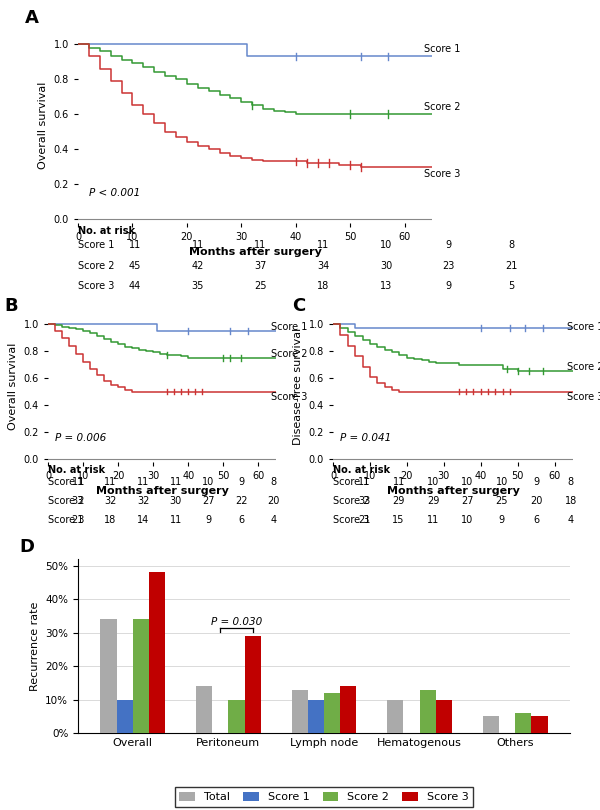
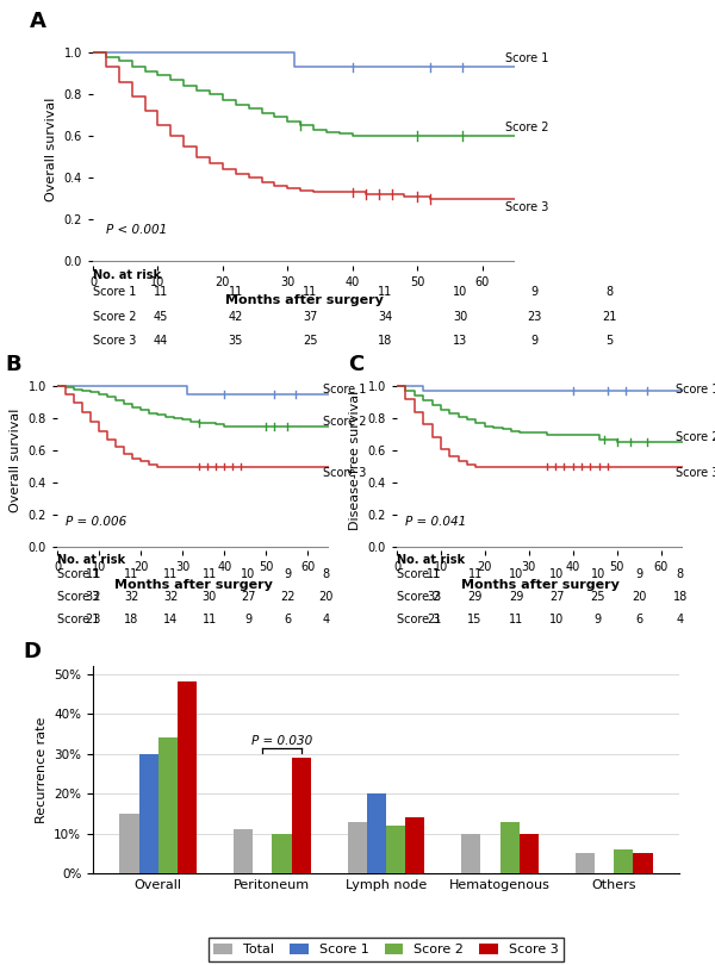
Total/Overall: 34% -> 15%
Score 1/Overall: 10% -> 30%
Total/Peritoneum: 14% -> 11%
Score 1/Lymph node: 10% -> 20%
